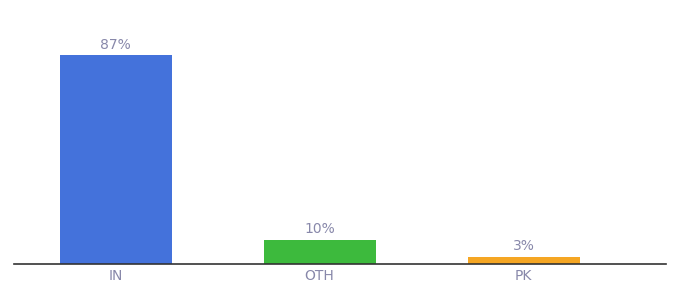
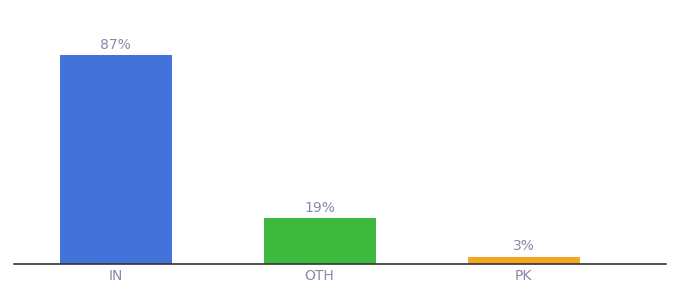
OTH: 10% -> 19%
